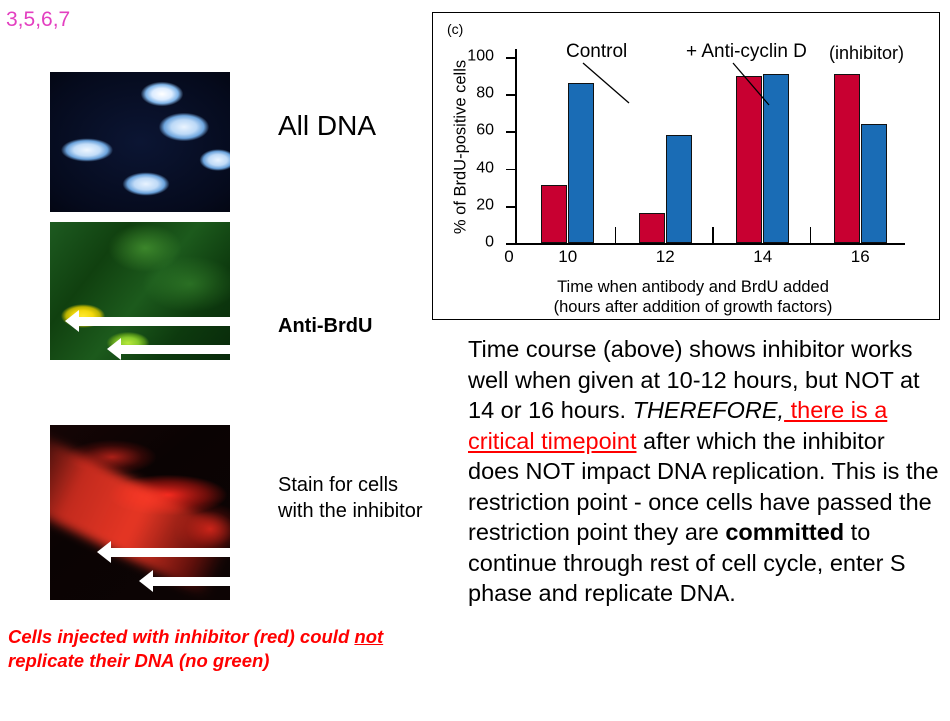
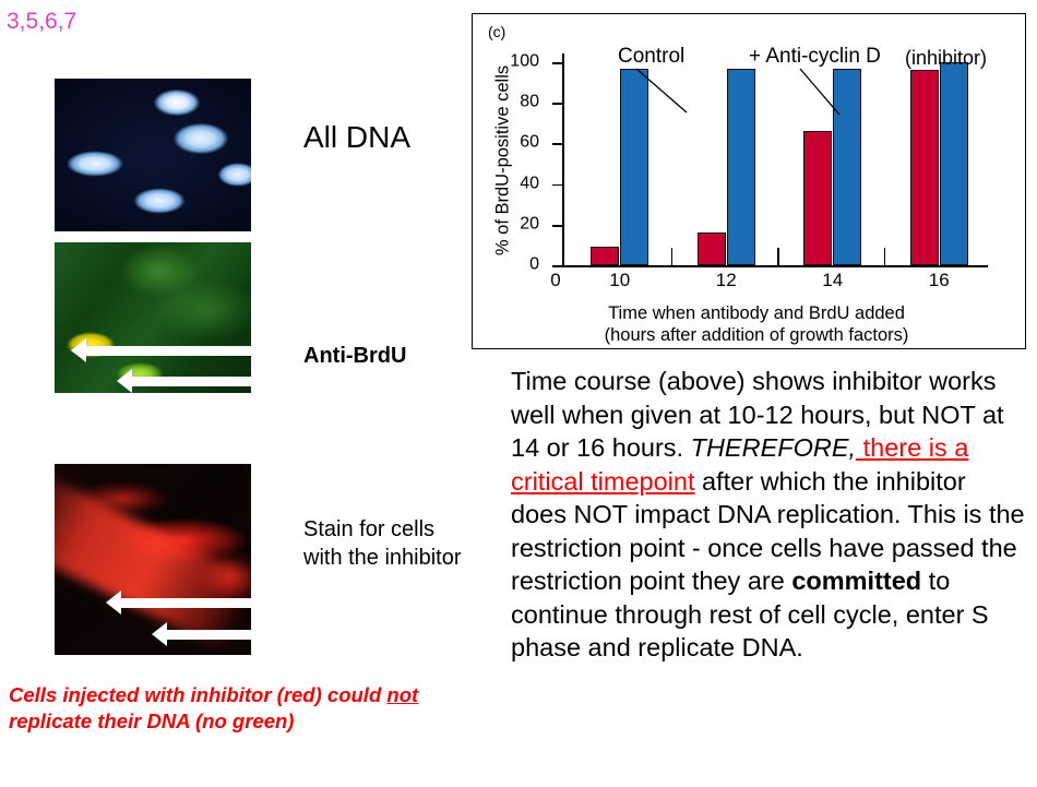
+ Anti-cyclin D/10: 31 -> 9
Control/10: 86 -> 97
Control/12: 58 -> 97
+ Anti-cyclin D/14: 90 -> 66
Control/14: 91 -> 97
+ Anti-cyclin D/16: 91 -> 96
Control/16: 64 -> 100
